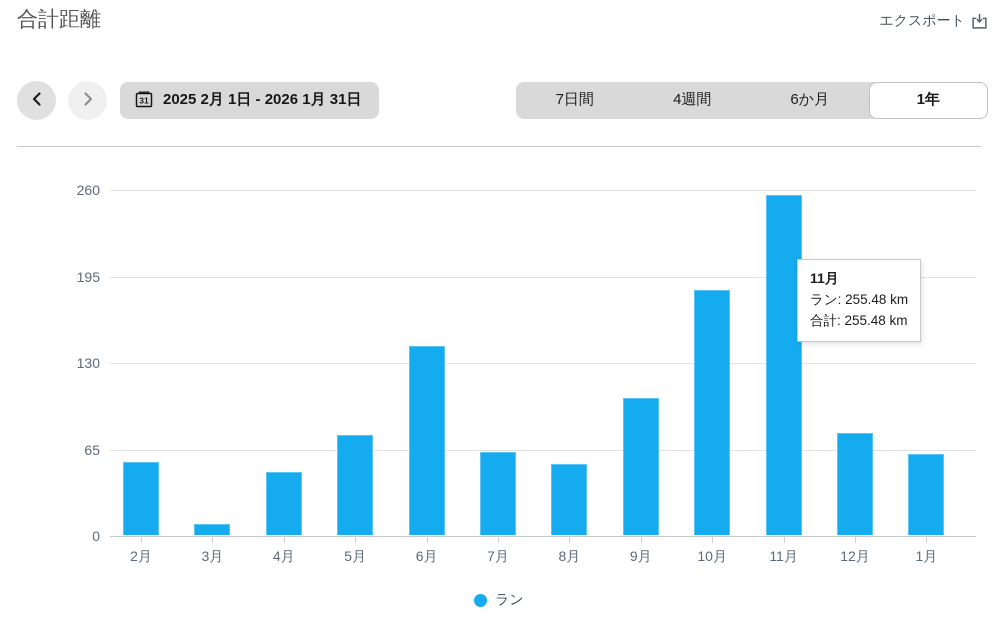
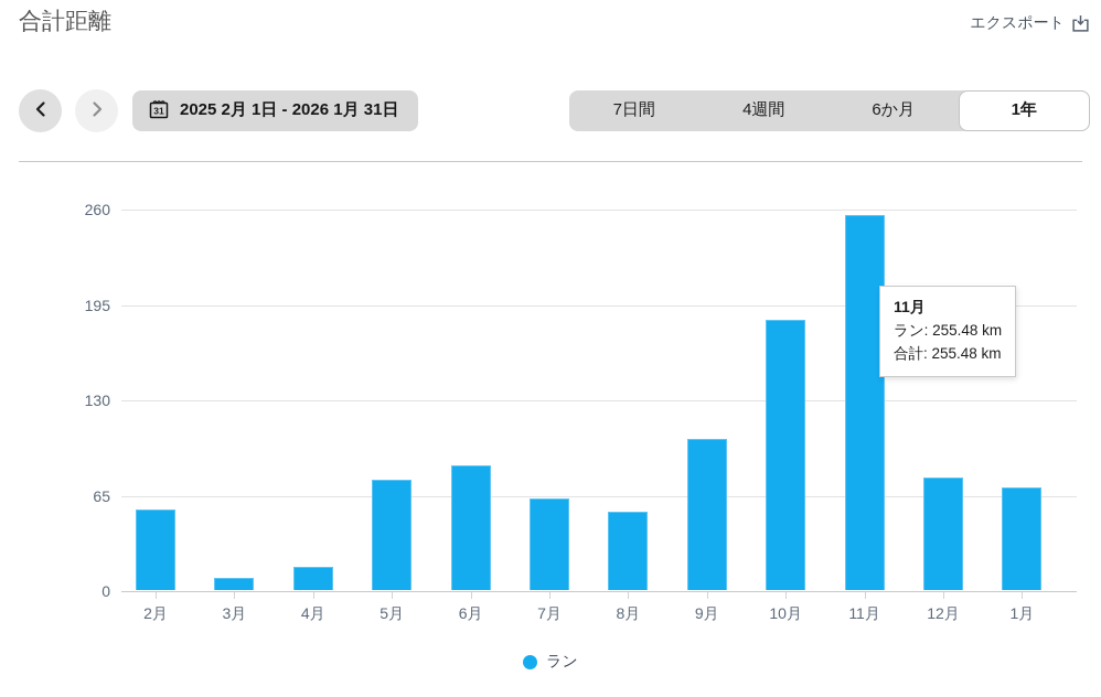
4月: 47 -> 16
6月: 142 -> 85
1月: 61 -> 70
